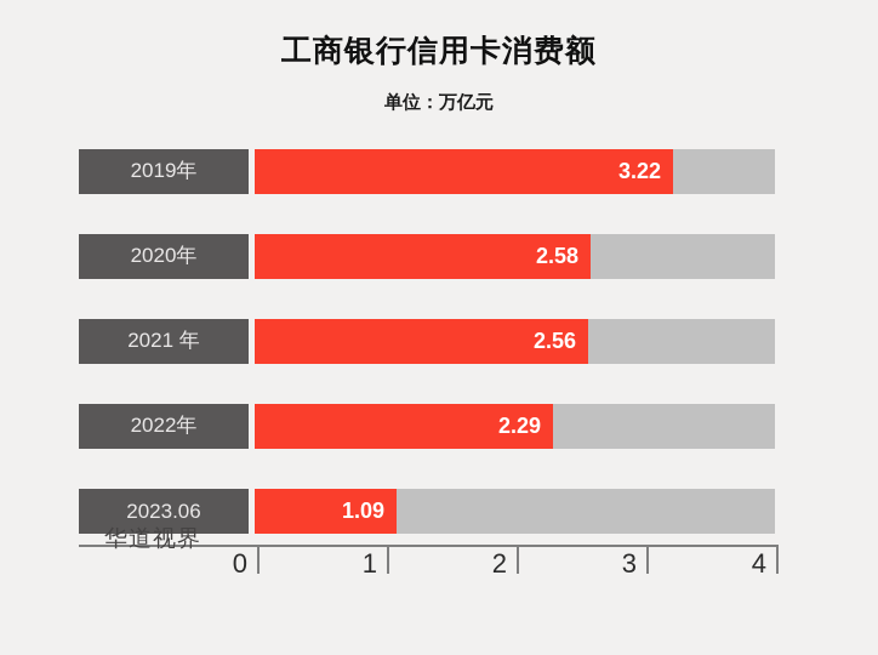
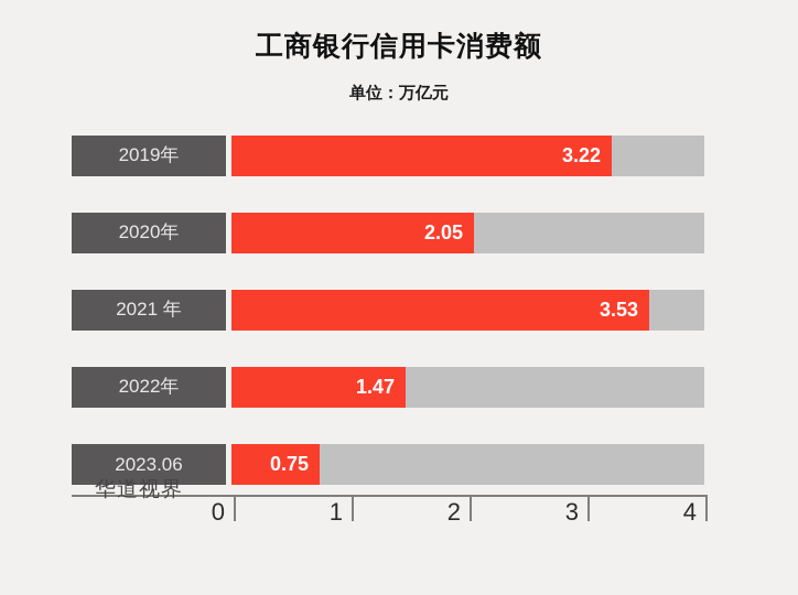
2020年: 2.58 -> 2.05
2021 年: 2.56 -> 3.53
2022年: 2.29 -> 1.47
2023.06: 1.09 -> 0.75
